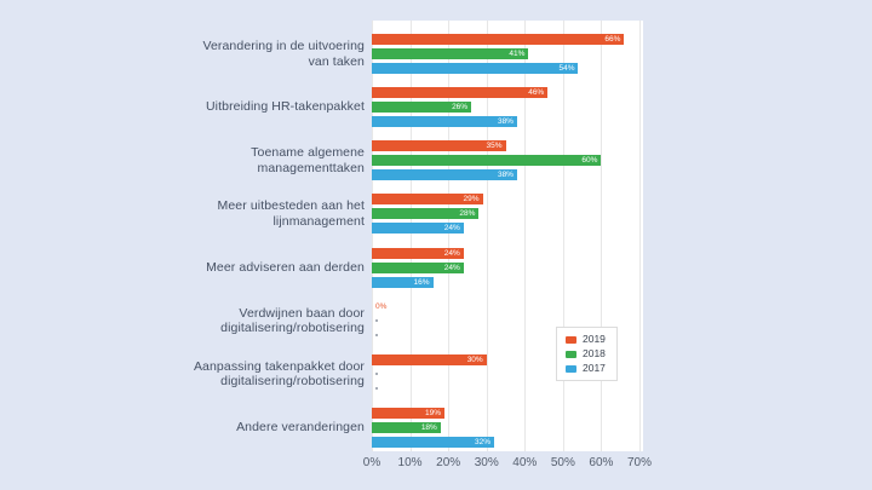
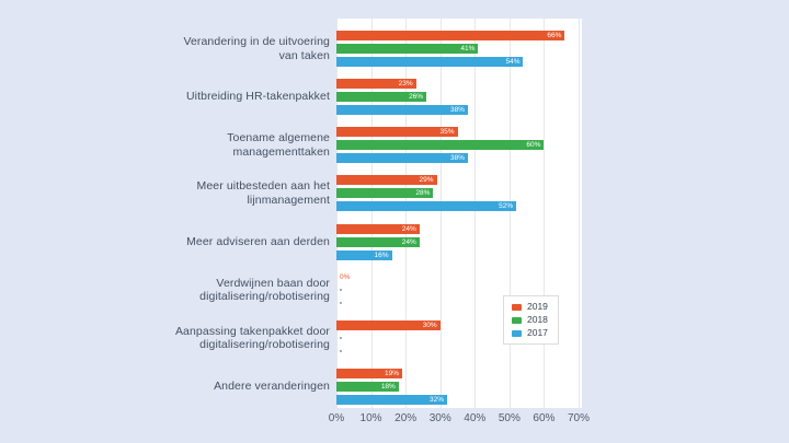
2019/Uitbreiding HR-takenpakket: 46% -> 23%
2017/Meer uitbesteden aan het lijnmanagement: 24% -> 52%
